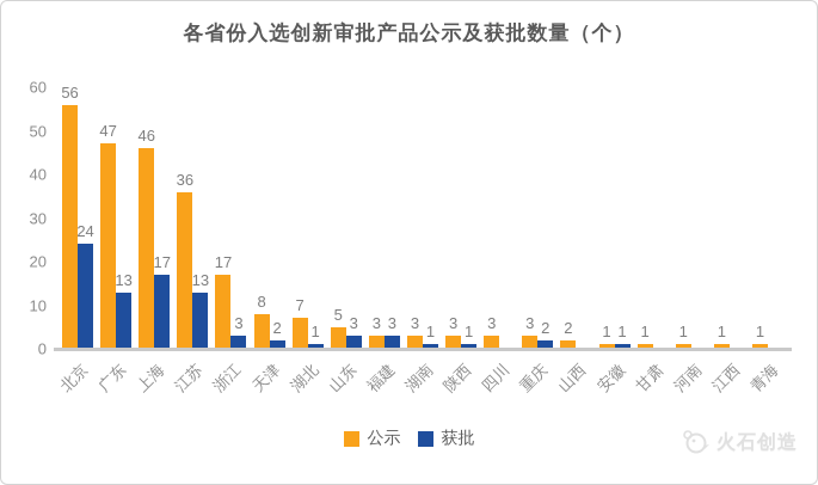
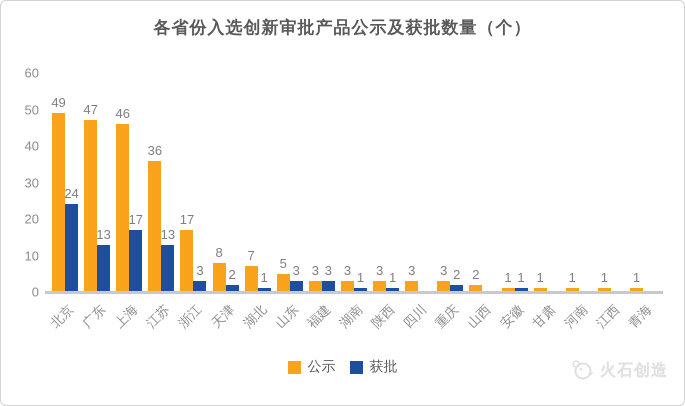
公示/北京: 56 -> 49
